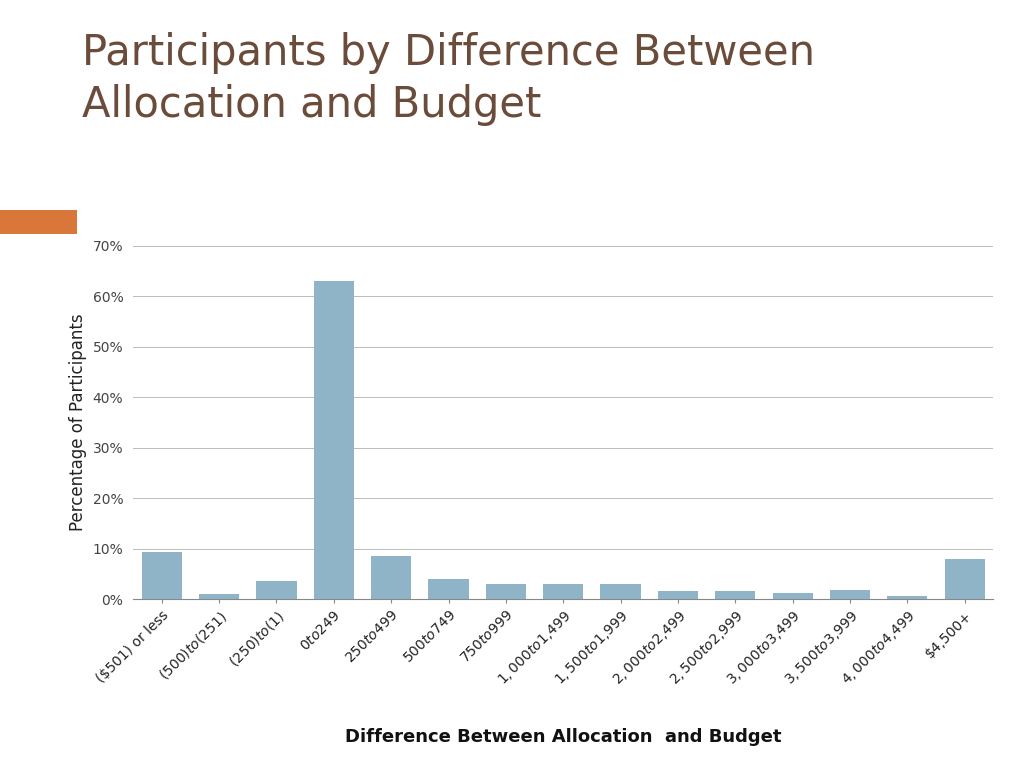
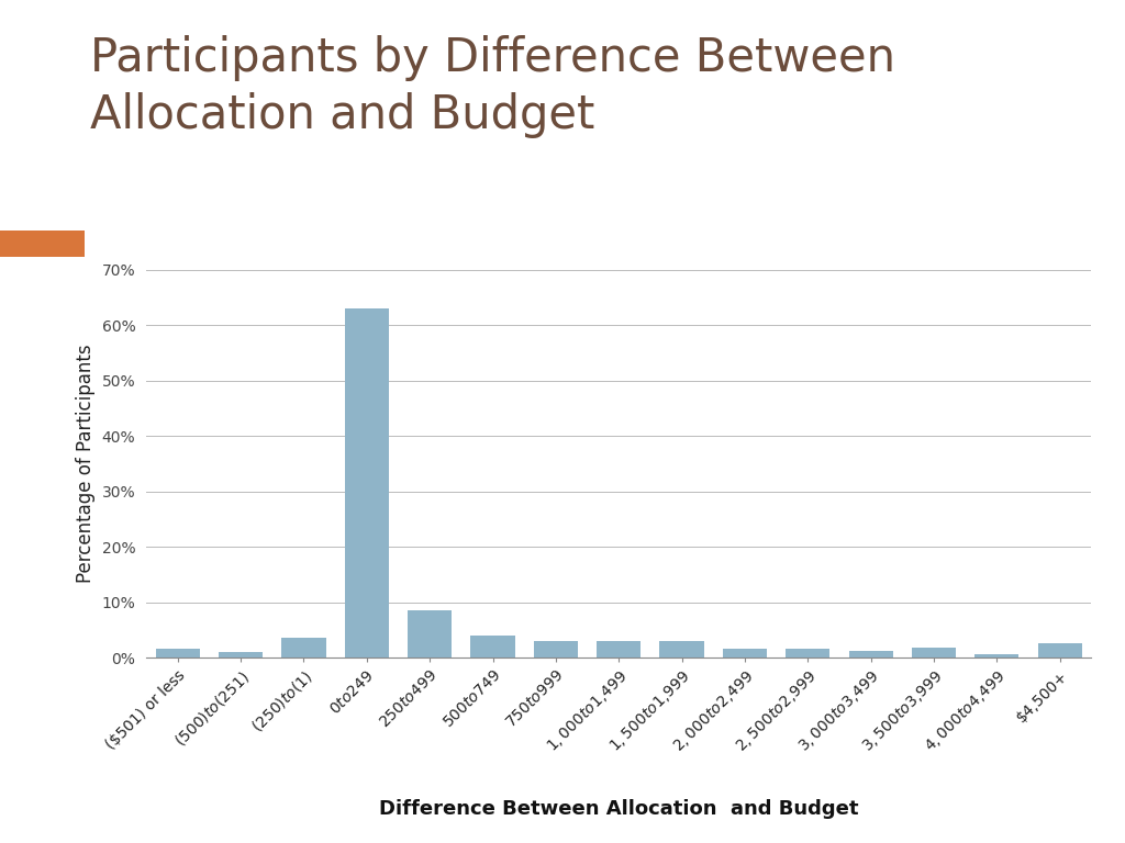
($501) or less: 9.4% -> 1.5%
$4,500+: 8.0% -> 2.5%
